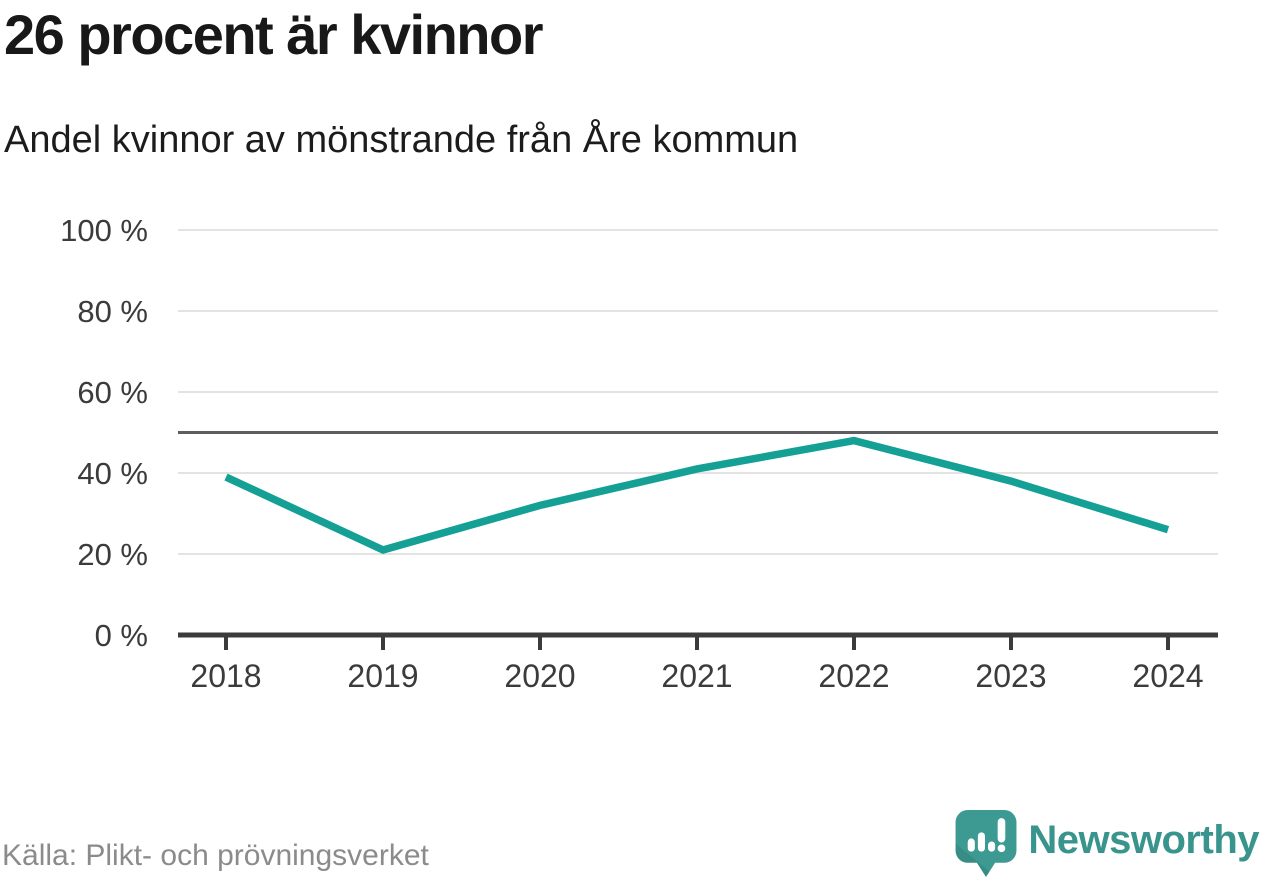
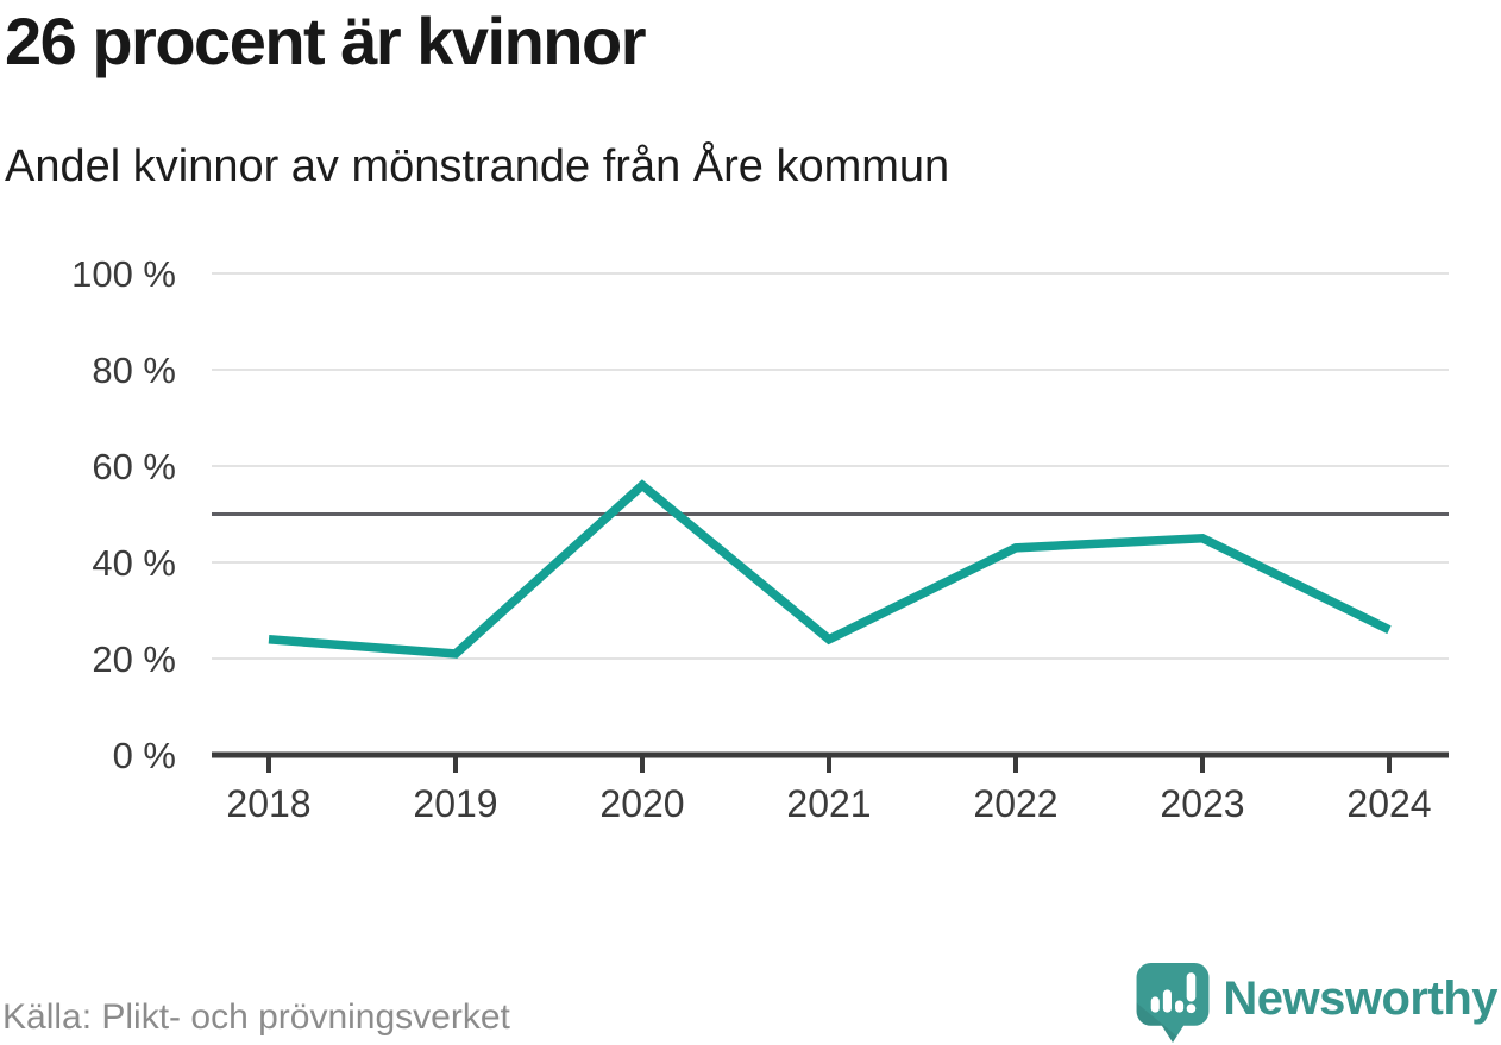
2018: 39% -> 24%
2020: 32% -> 56%
2021: 41% -> 24%
2022: 48% -> 43%
2023: 38% -> 45%
